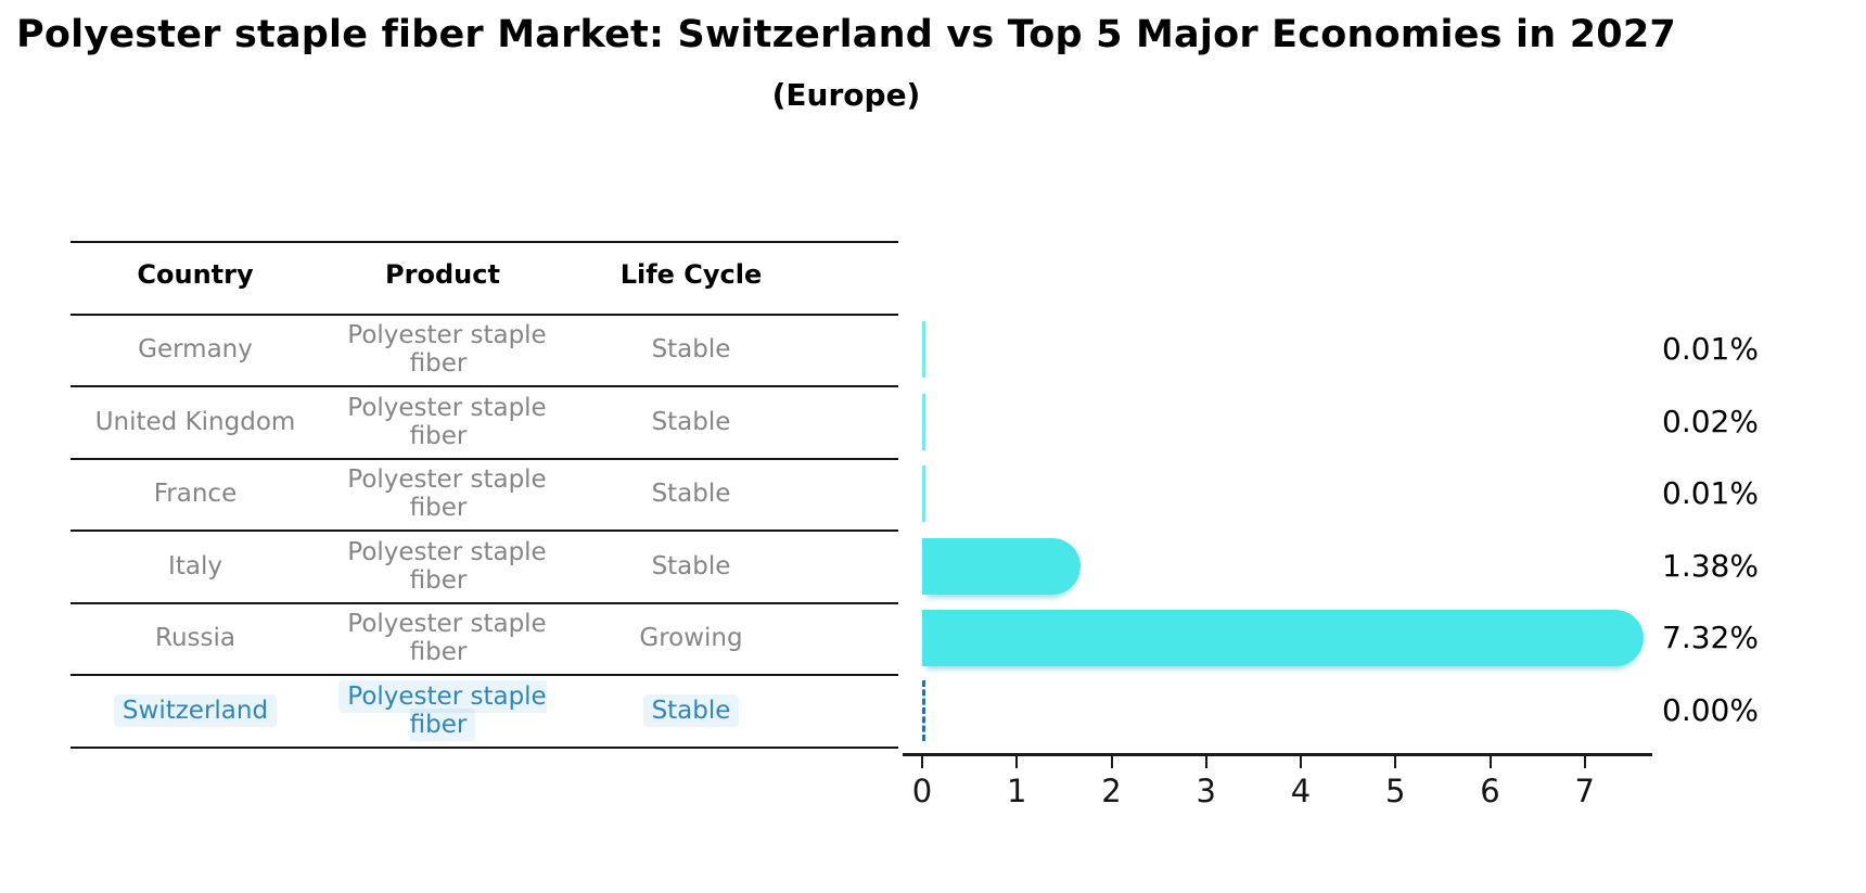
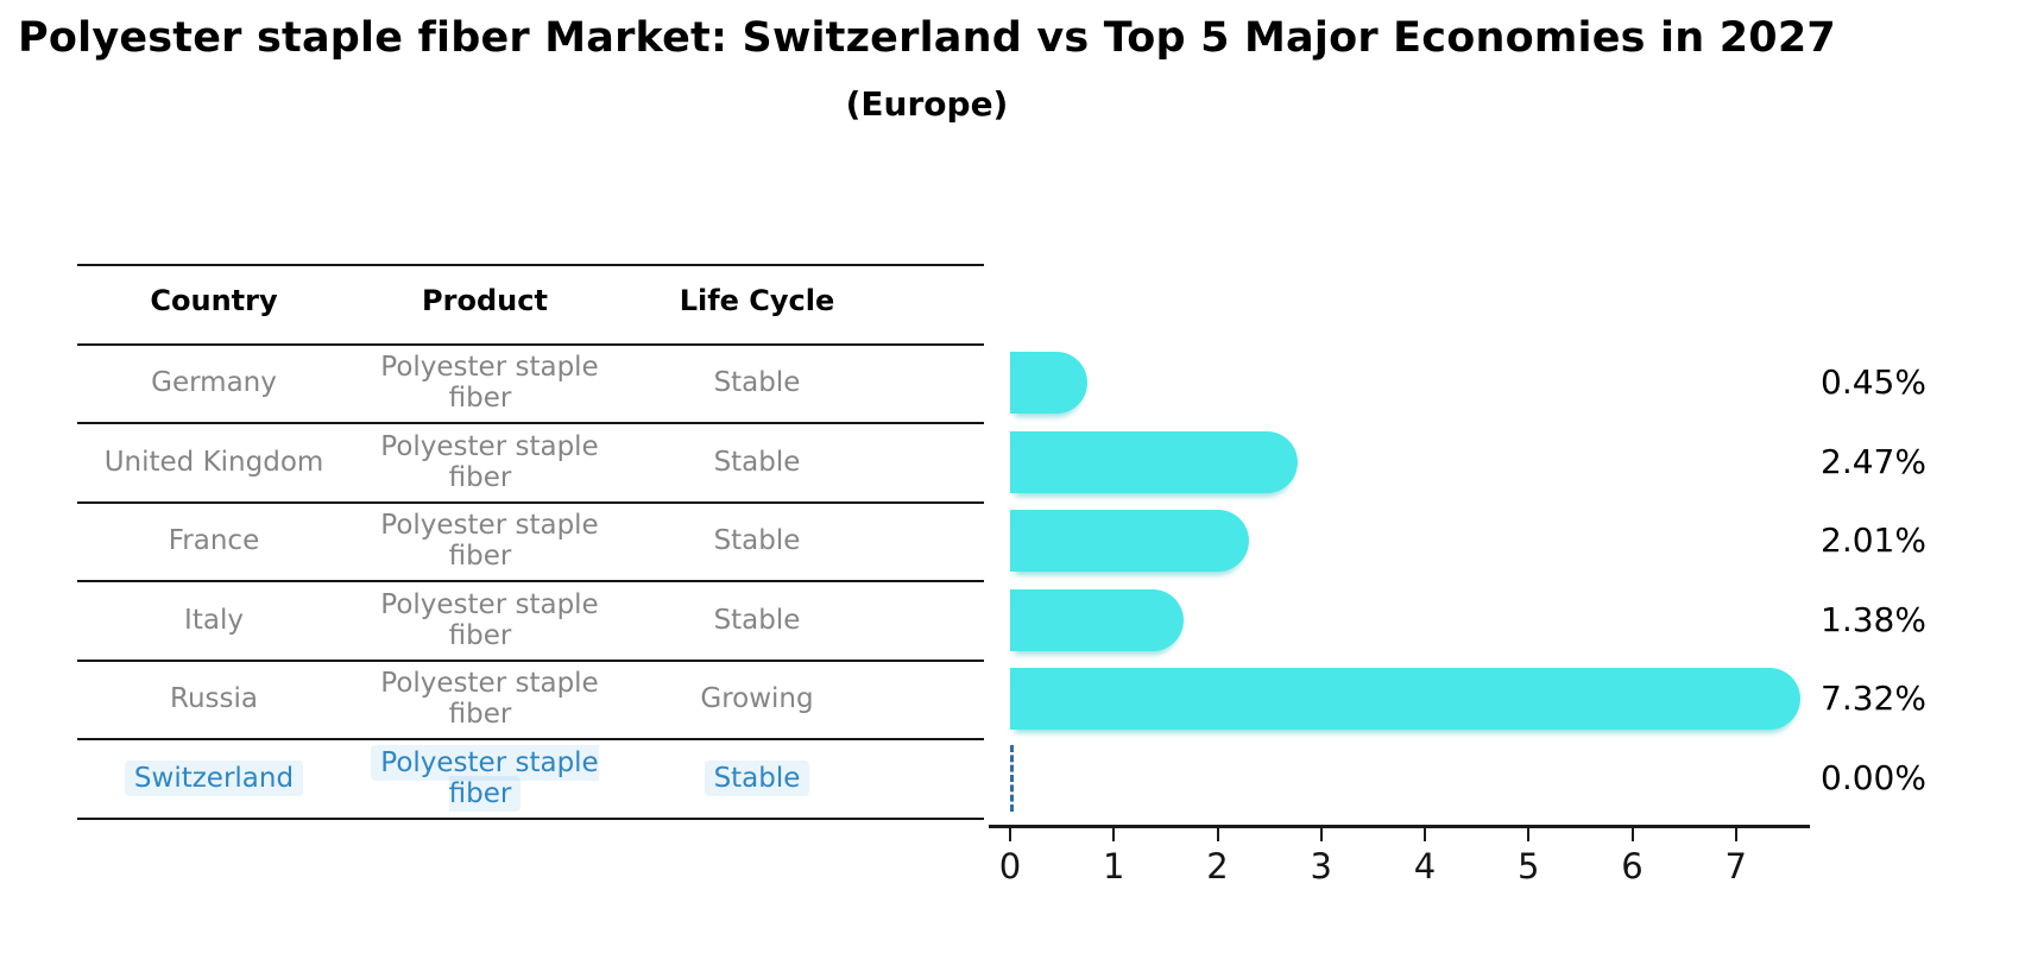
Germany: 0.01% -> 0.45%
United Kingdom: 0.02% -> 2.47%
France: 0.01% -> 2.01%
